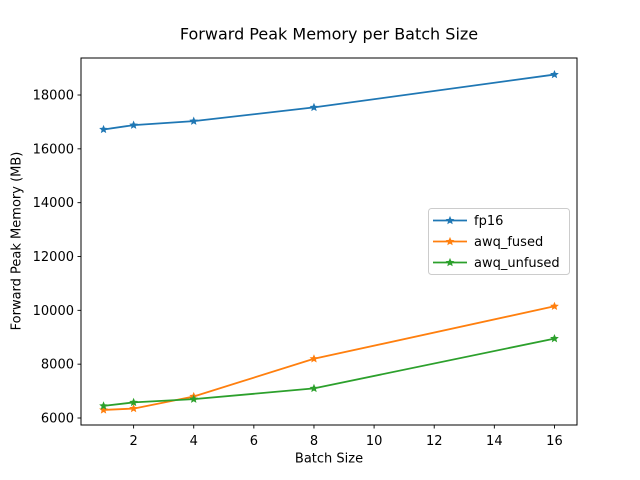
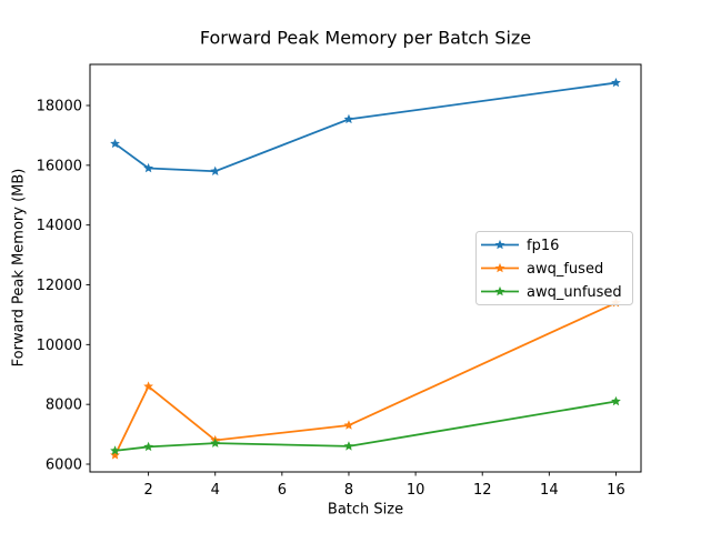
fp16/2: 16900 -> 15900
awq_fused/2: 6400 -> 8600
fp16/4: 17000 -> 15800
awq_fused/8: 8200 -> 7300
awq_unfused/8: 7100 -> 6600
awq_fused/16: 10200 -> 11400
awq_unfused/16: 9000 -> 8100
